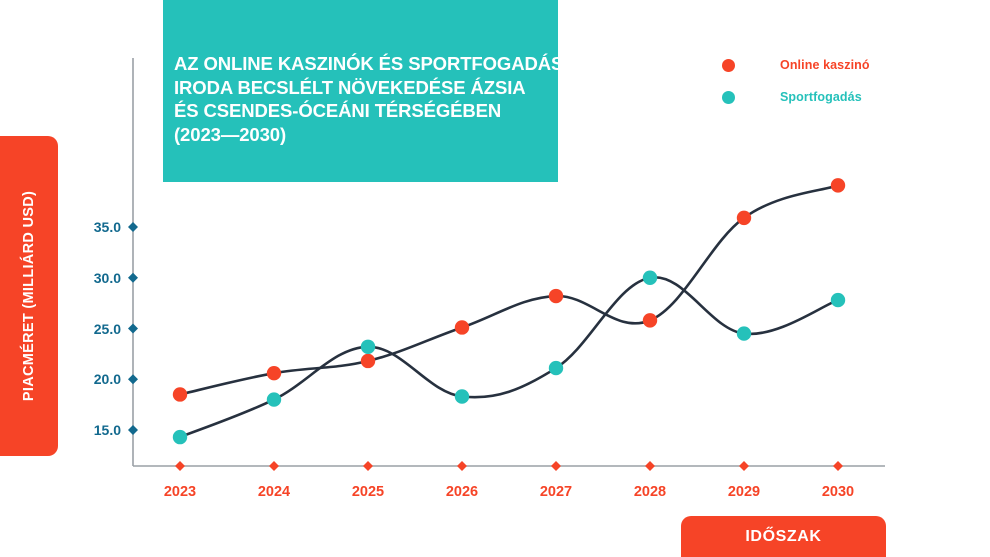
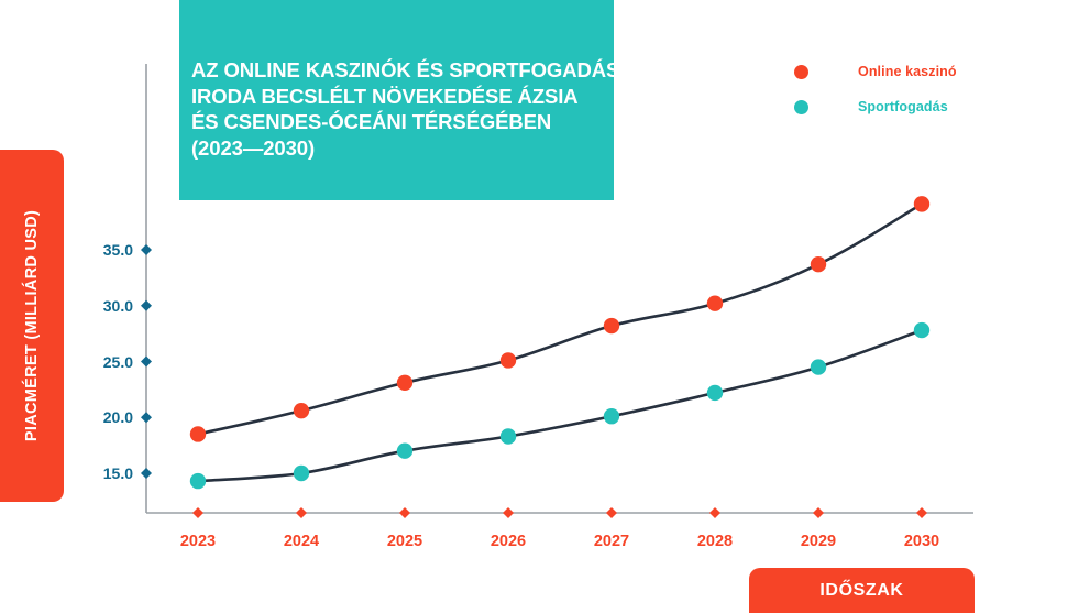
Sportfogadás/2024: 18.0 -> 15.0
Online kaszinó/2025: 21.8 -> 23.1
Sportfogadás/2025: 23.2 -> 17.0
Sportfogadás/2027: 21.1 -> 20.1
Online kaszinó/2028: 25.8 -> 30.2
Sportfogadás/2028: 30.0 -> 22.2
Online kaszinó/2029: 35.9 -> 33.7
